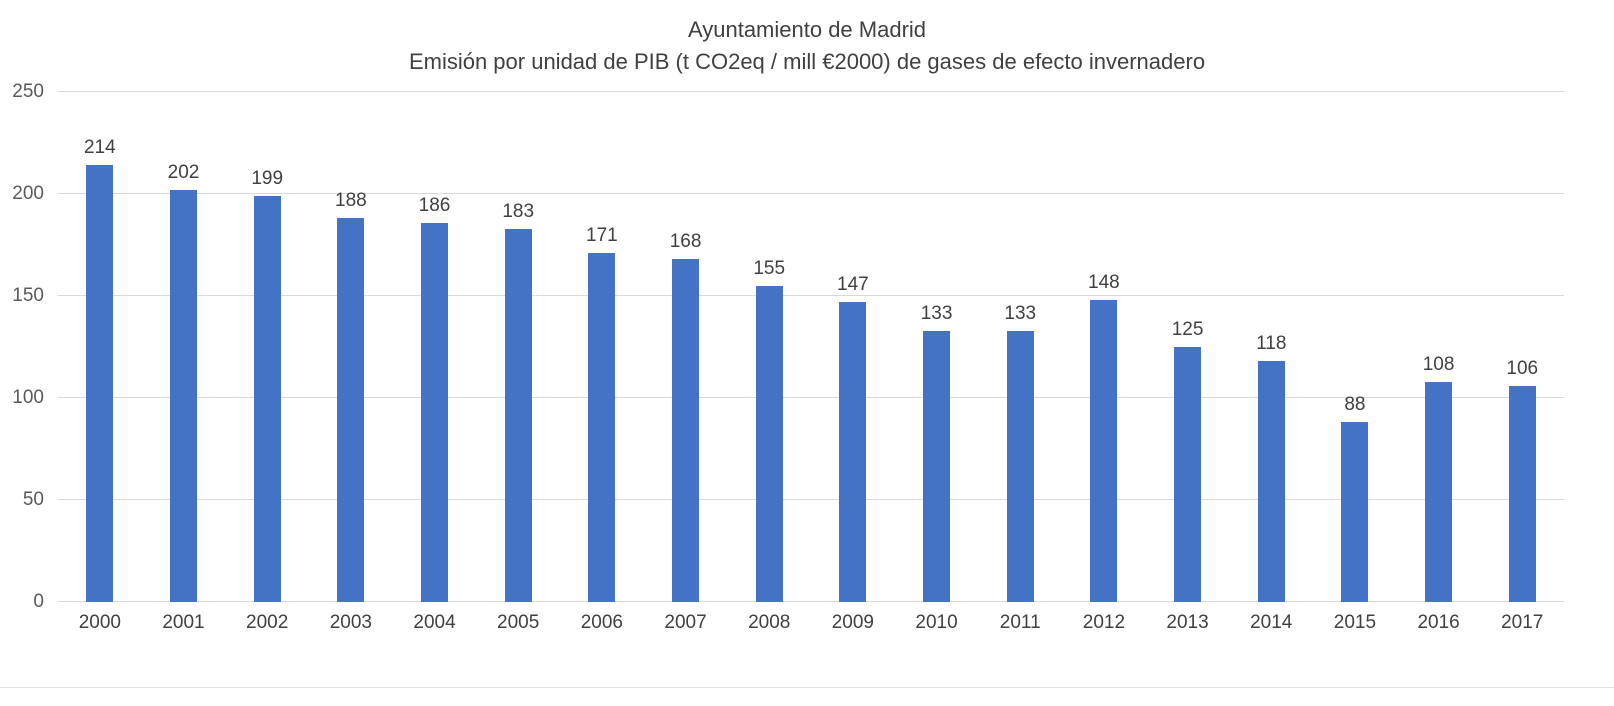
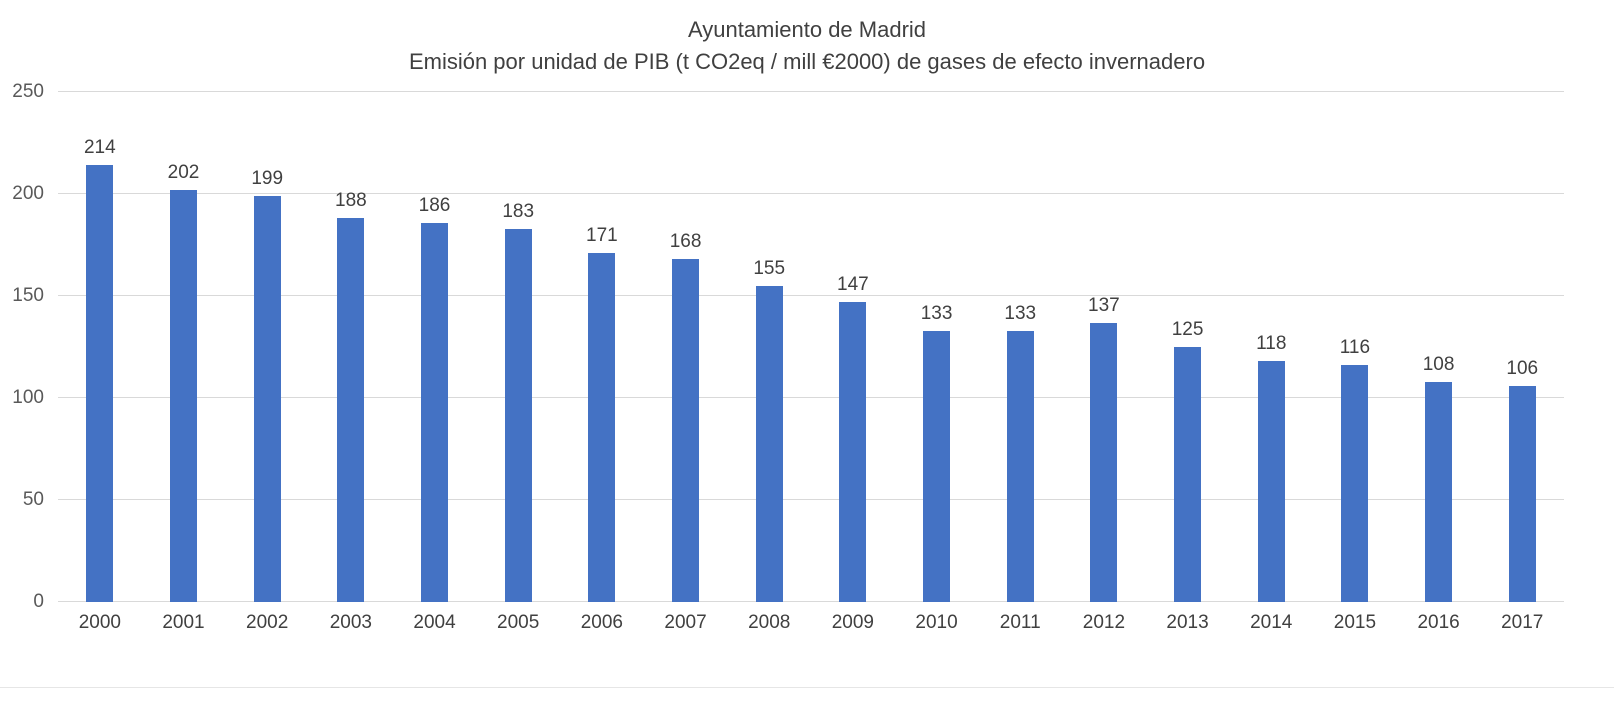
2012: 148 -> 137
2015: 88 -> 116
